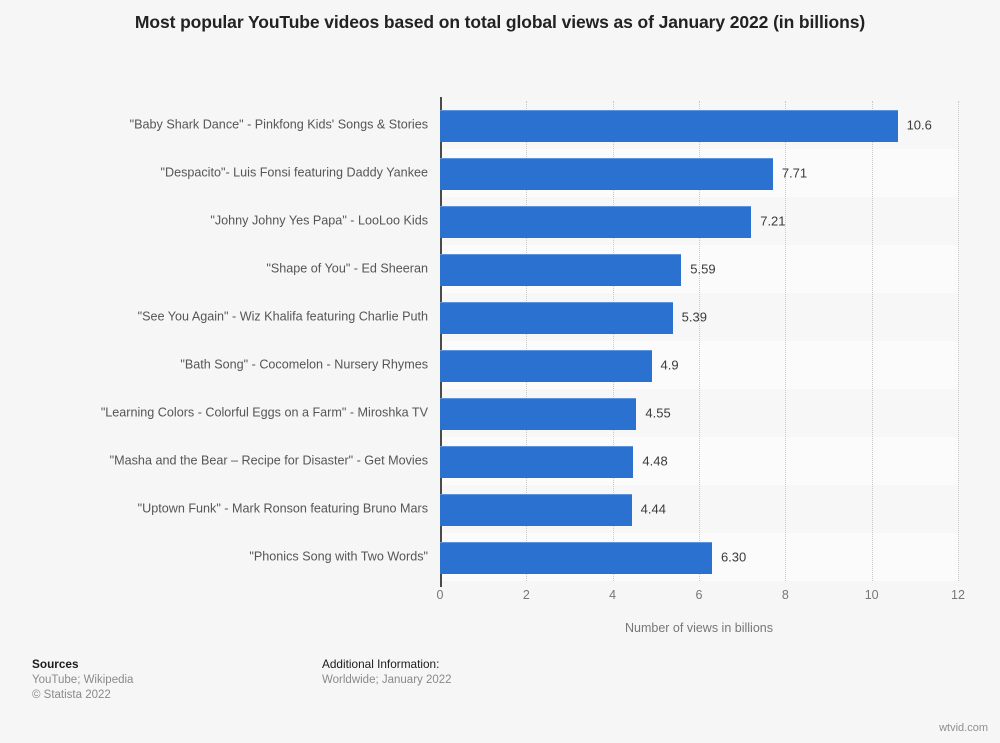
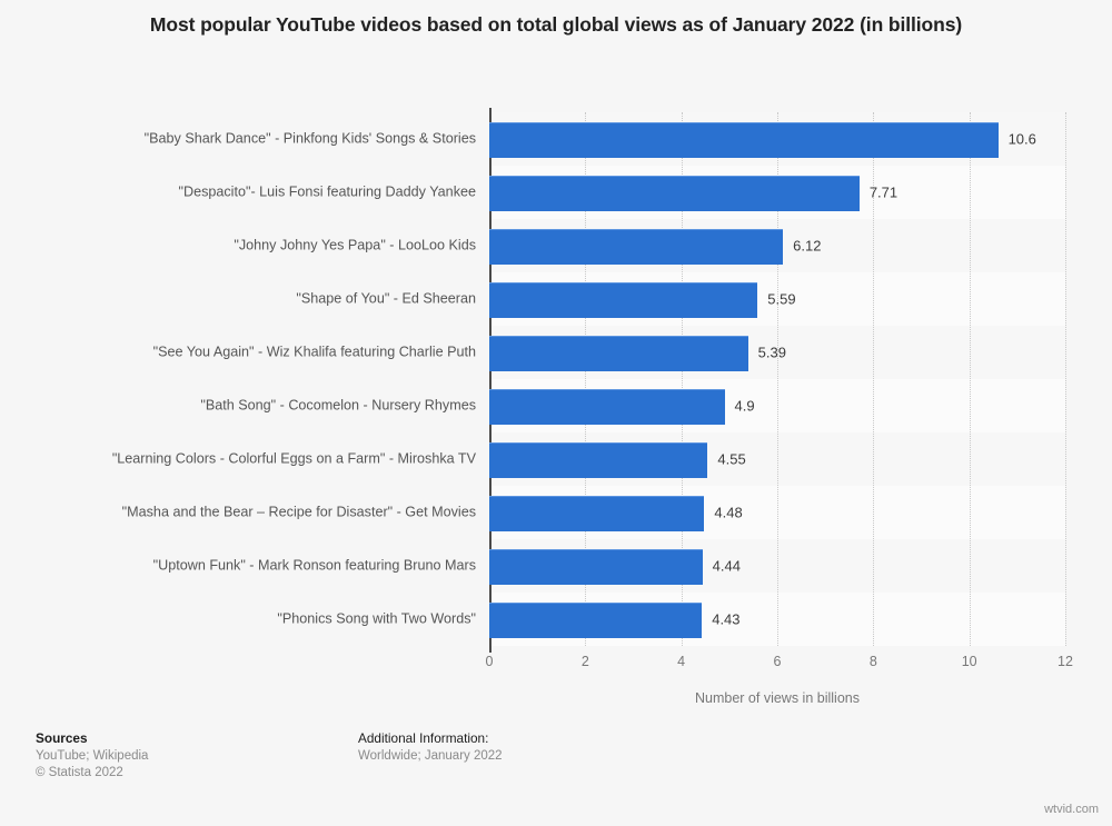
"Johny Johny Yes Papa" - LooLoo Kids: 7.21 -> 6.12
"Phonics Song with Two Words": 6.30 -> 4.43
